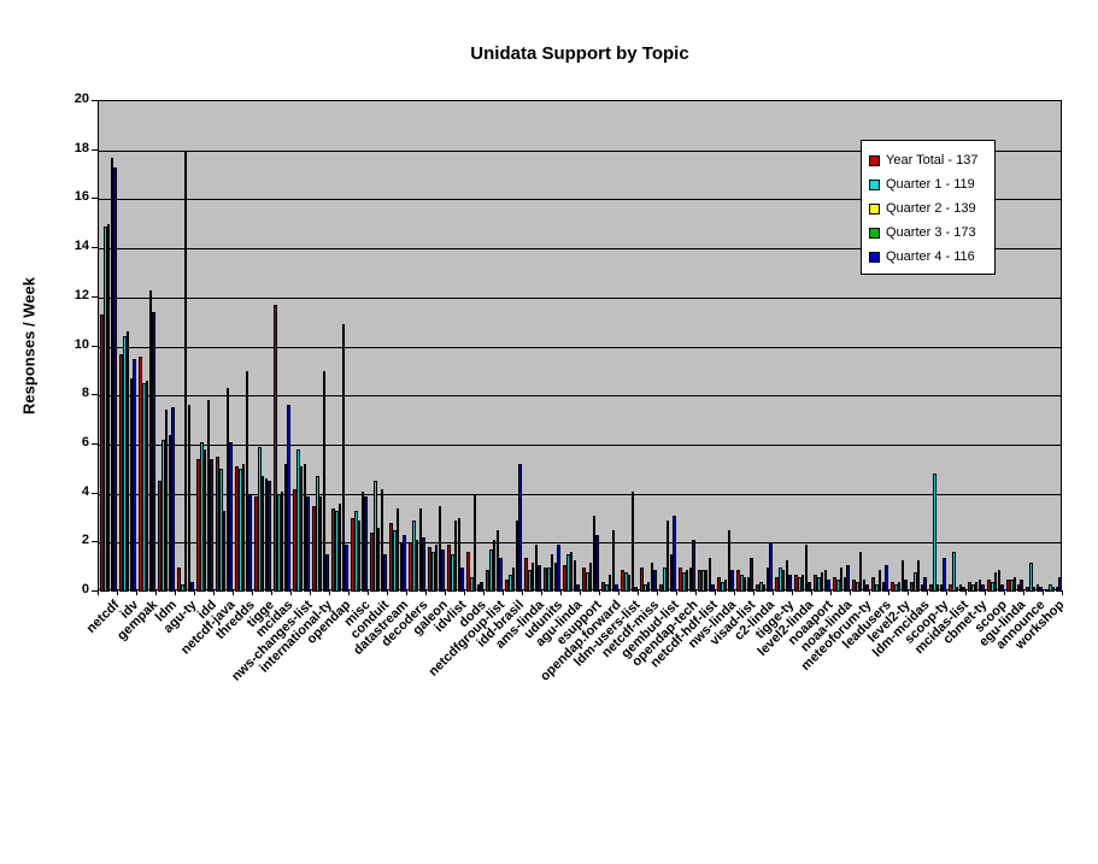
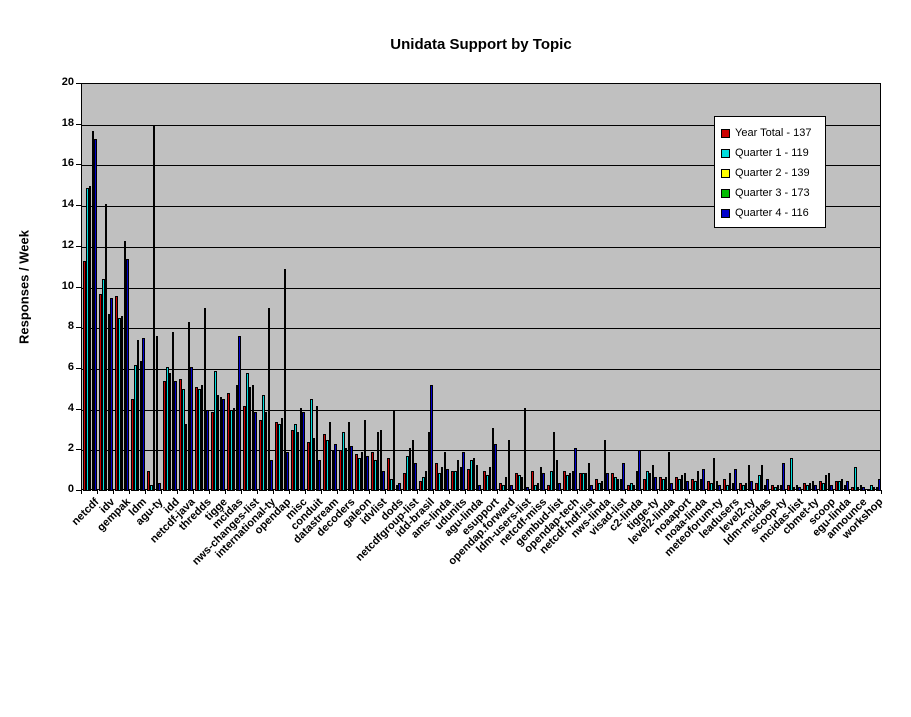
Quarter 2 - 139/idv: 10.6 -> 14.1
Year Total - 137/mcidas: 11.7 -> 4.8
Quarter 4 - 116/gembud-list: 3.1 -> 0.4
Quarter 1 - 119/scoop-ty: 4.8 -> 0.2
